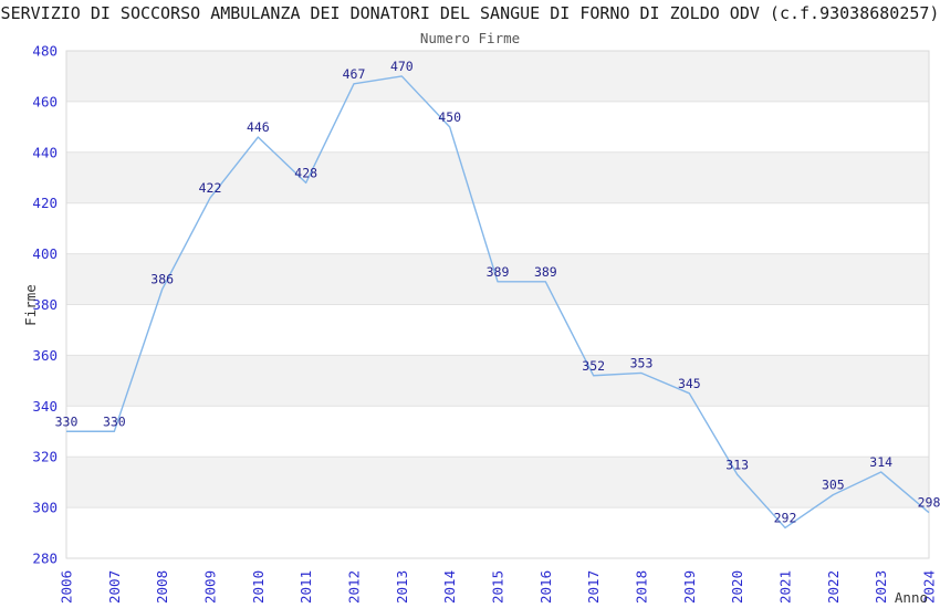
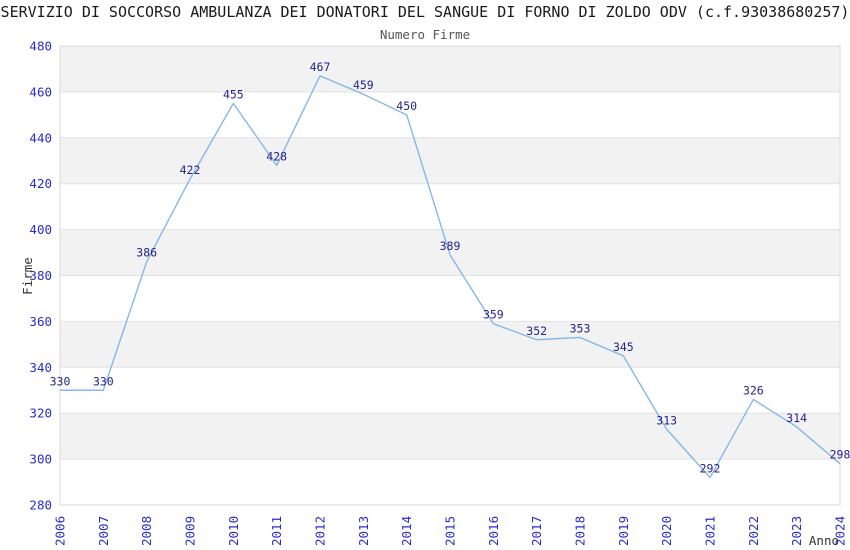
2010: 446 -> 455
2013: 470 -> 459
2016: 389 -> 359
2022: 305 -> 326
